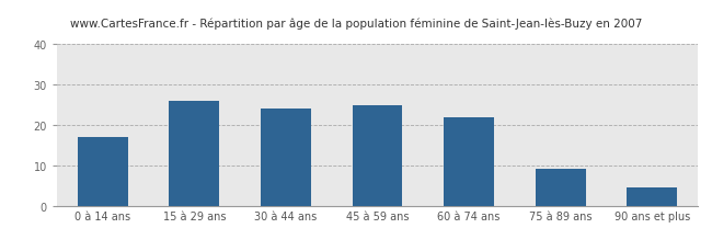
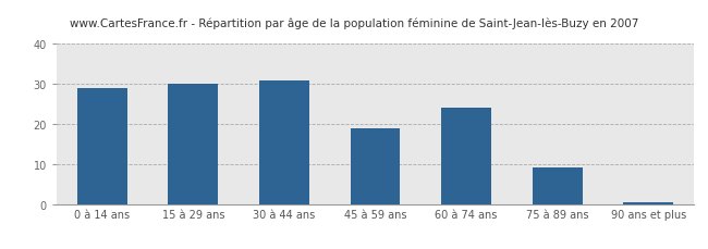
0 à 14 ans: 17.0 -> 29.0
15 à 29 ans: 26.0 -> 30.0
30 à 44 ans: 24.0 -> 31.0
45 à 59 ans: 25.0 -> 19.0
60 à 74 ans: 22.0 -> 24.0
90 ans et plus: 4.5 -> 0.5
